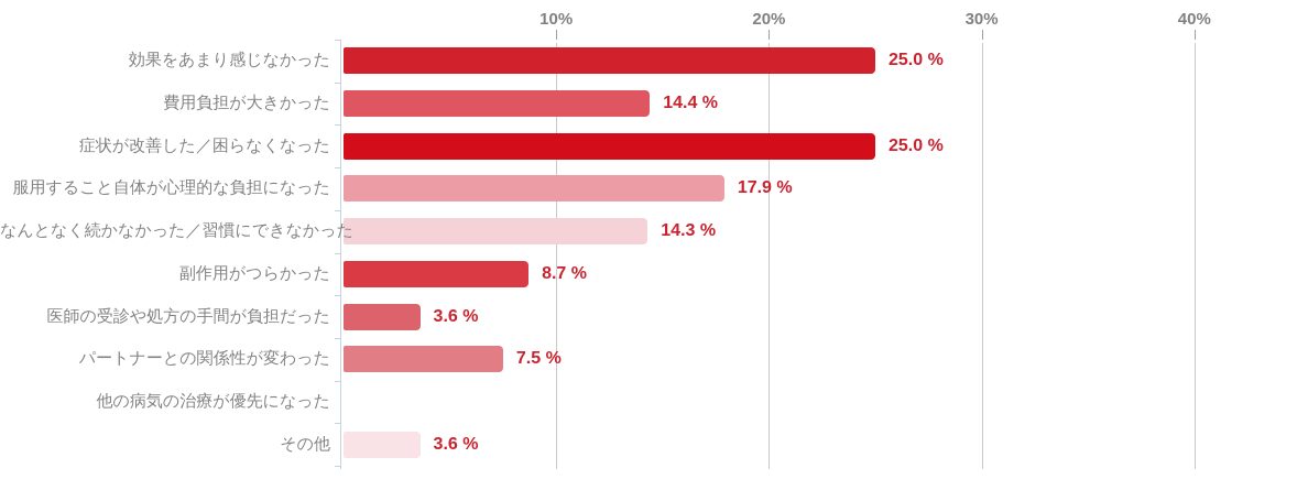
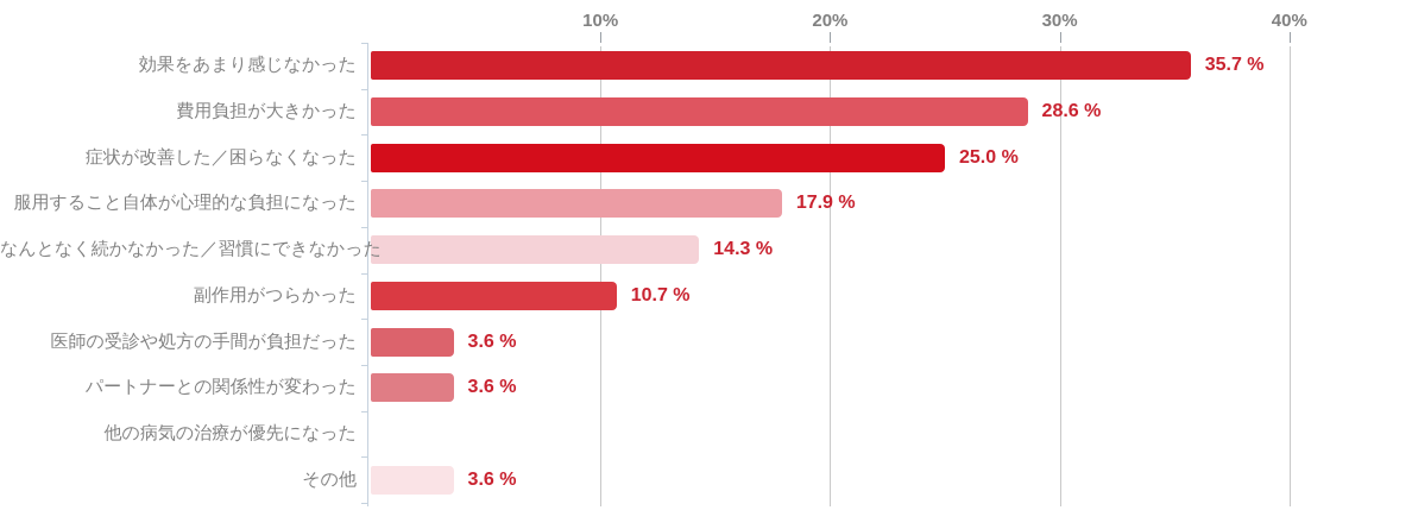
効果をあまり感じなかった: 25.0 -> 35.7
費用負担が大きかった: 14.4 -> 28.6
副作用がつらかった: 8.7 -> 10.7
パートナーとの関係性が変わった: 7.5 -> 3.6
